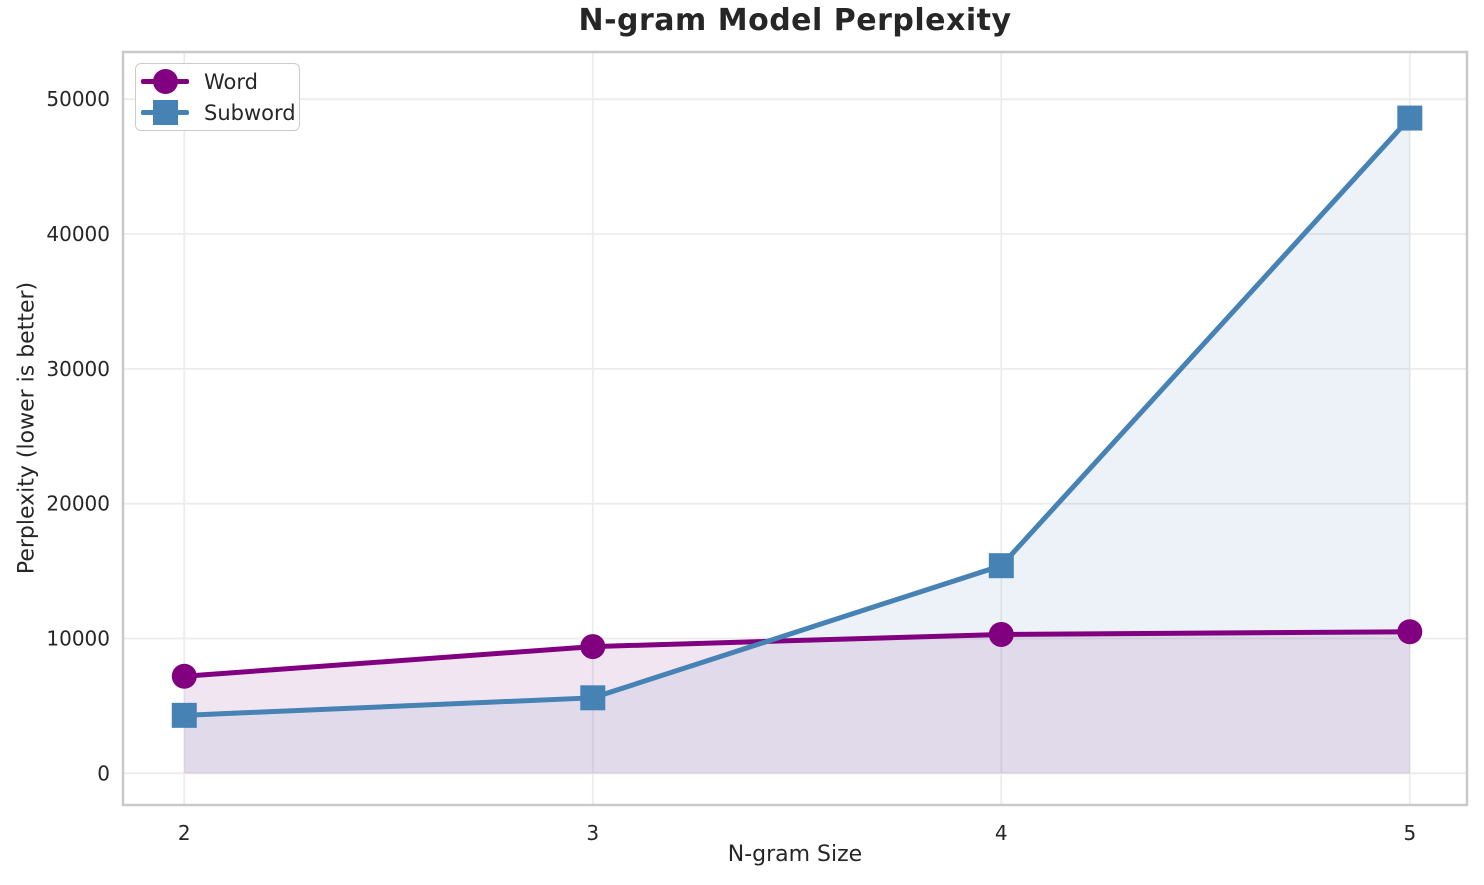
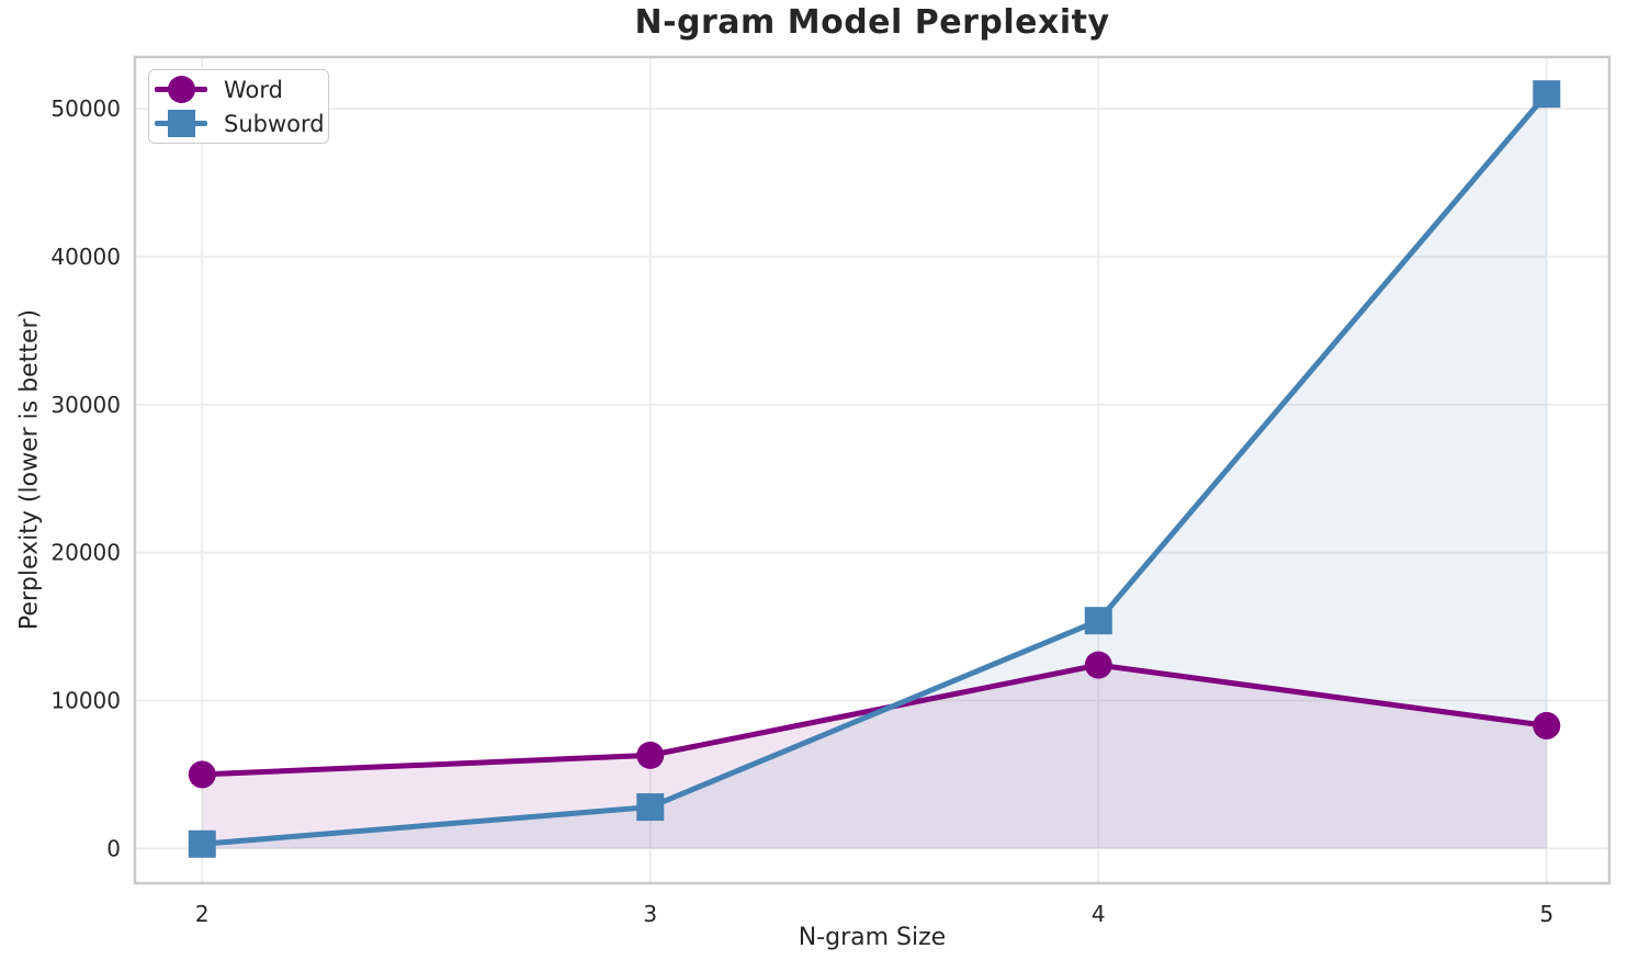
Word/2: 7200 -> 5000
Subword/2: 4300 -> 300
Word/3: 9400 -> 6300
Subword/3: 5600 -> 2800
Word/4: 10300 -> 12400
Word/5: 10500 -> 8300
Subword/5: 48600 -> 51000
